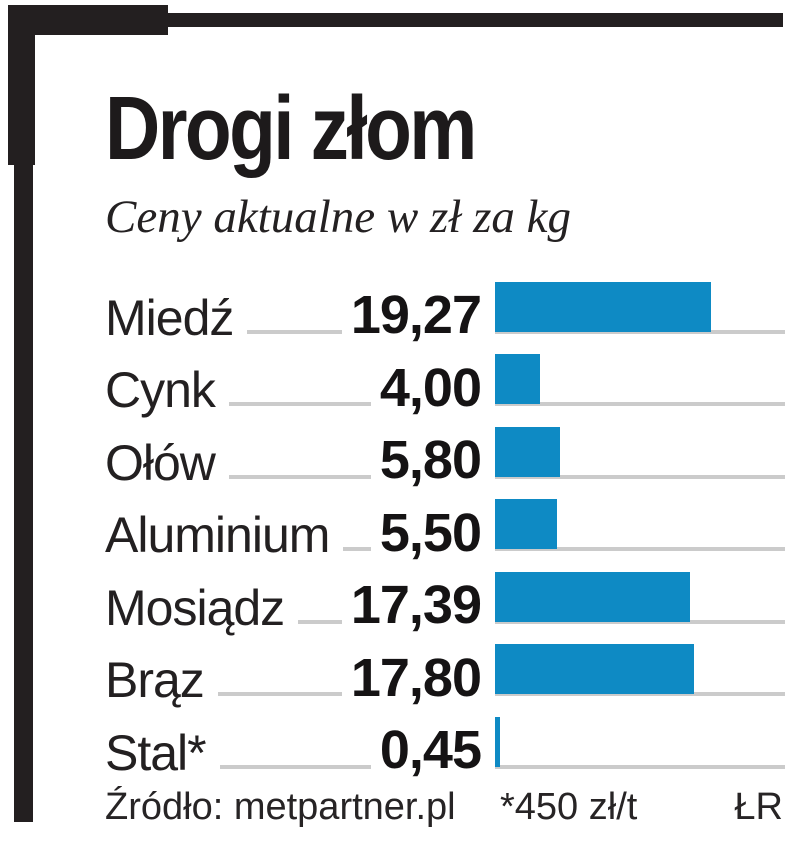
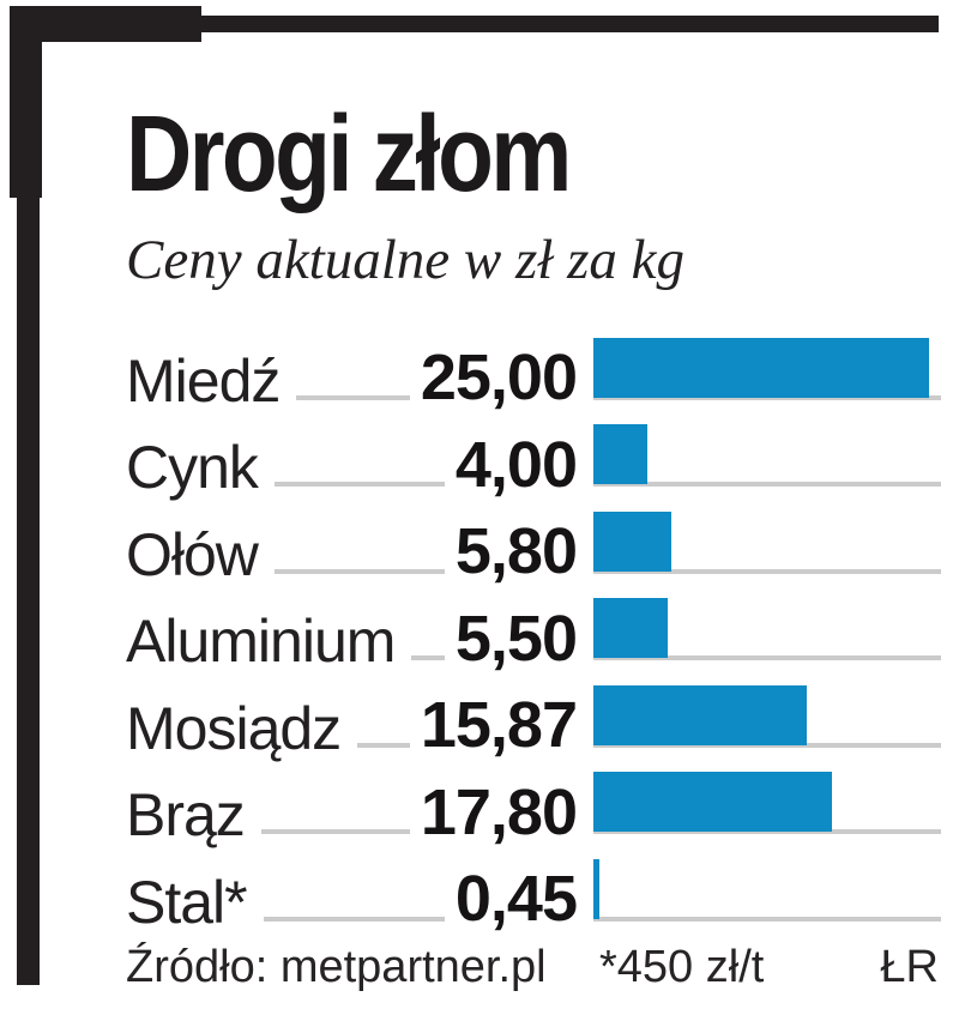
Miedź: 19,27 -> 25,00
Mosiądz: 17,39 -> 15,87
